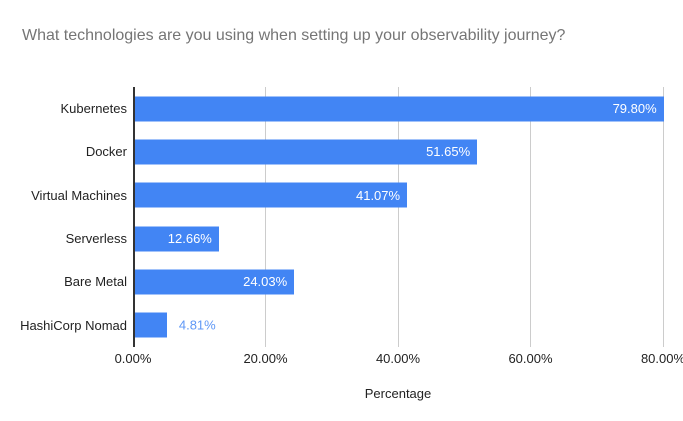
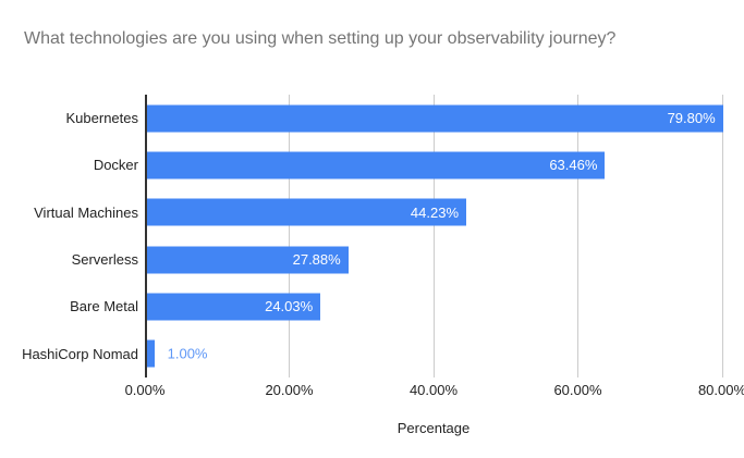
Docker: 51.65% -> 63.46%
Virtual Machines: 41.07% -> 44.23%
Serverless: 12.66% -> 27.88%
HashiCorp Nomad: 4.81% -> 1.00%
